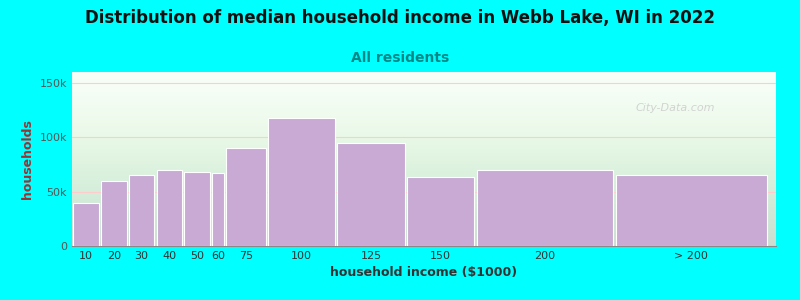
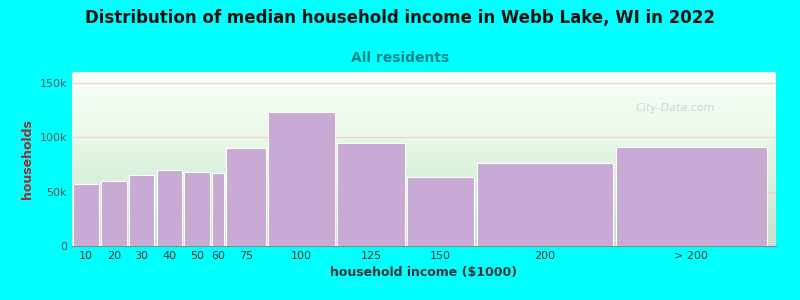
10: 40k -> 57k
100: 118k -> 123k
200: 70k -> 76k
> 200: 65k -> 91k
